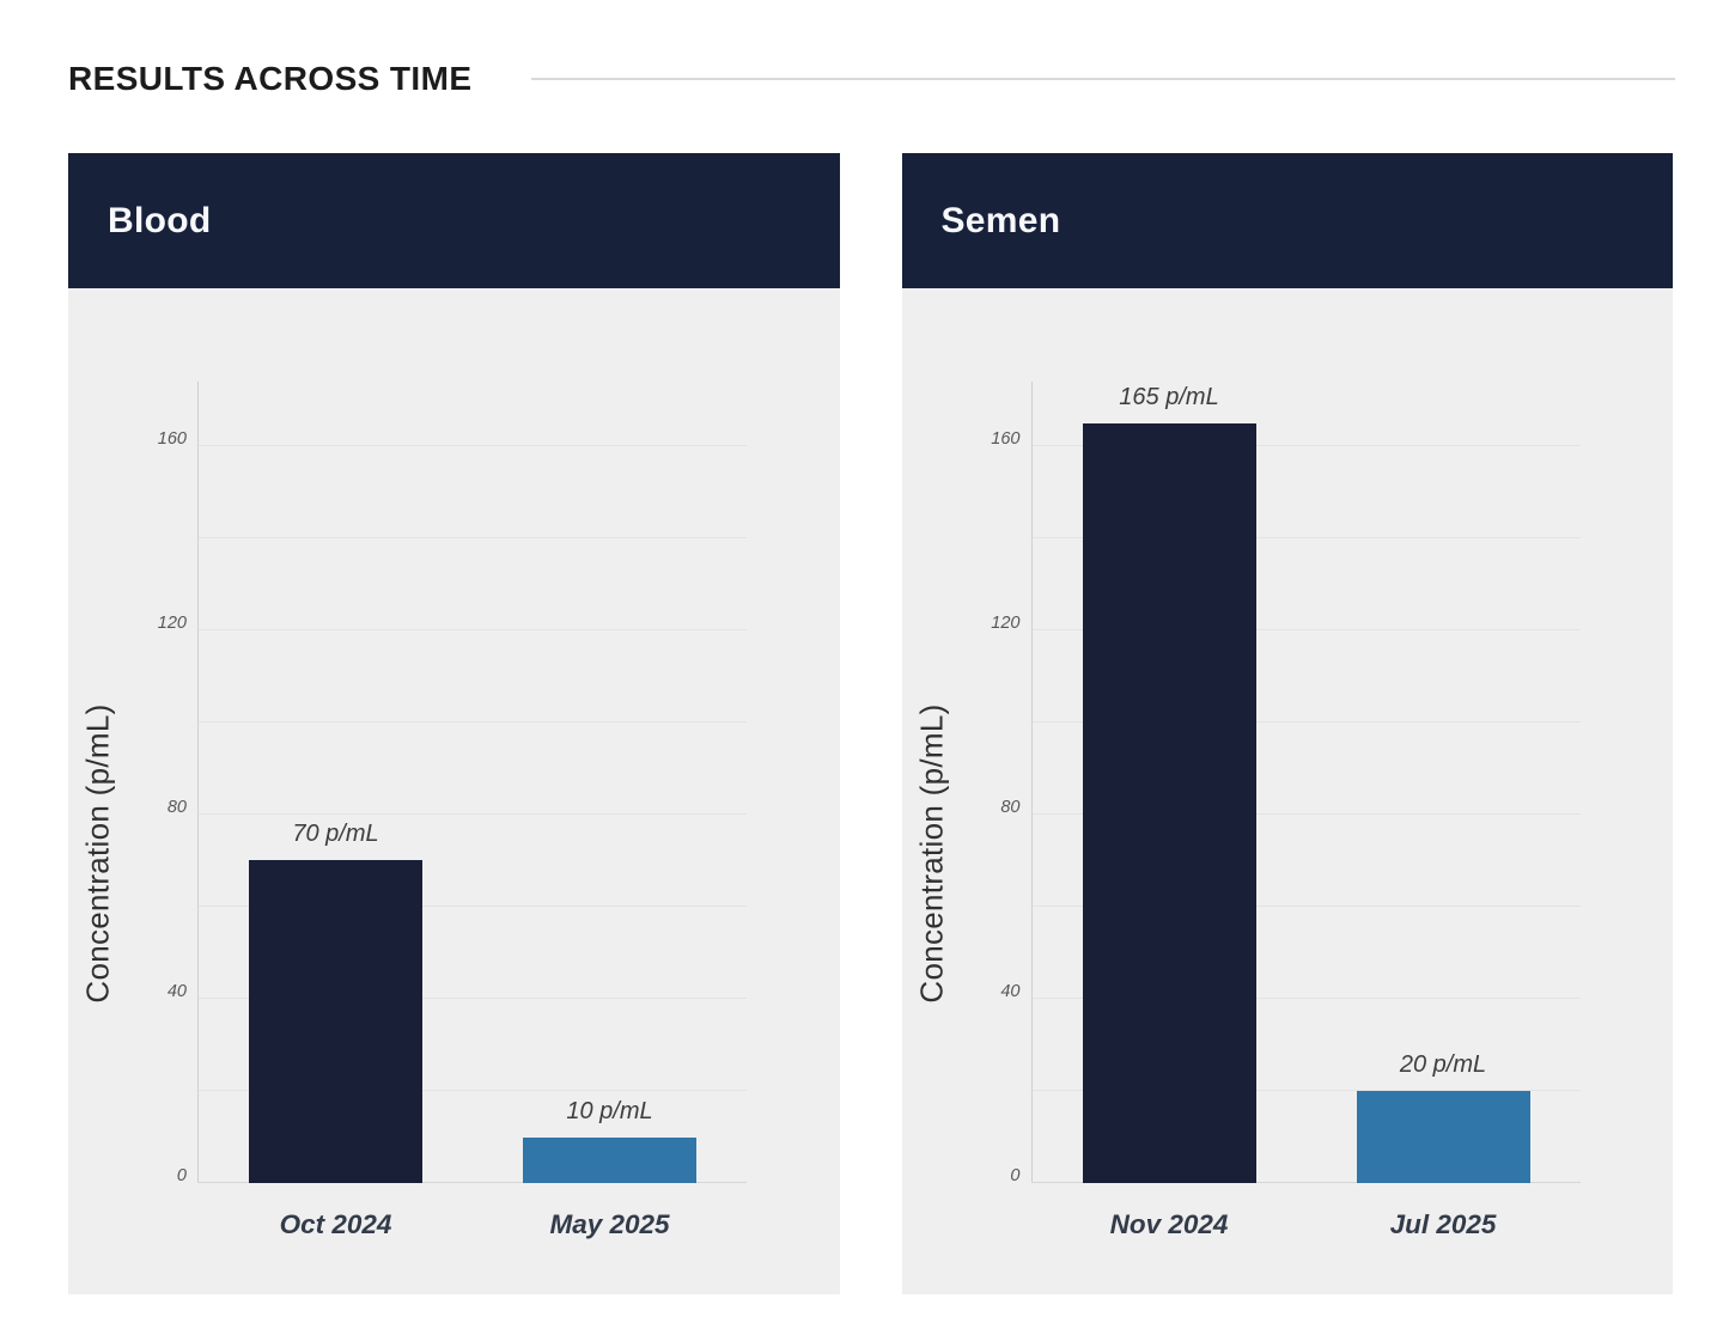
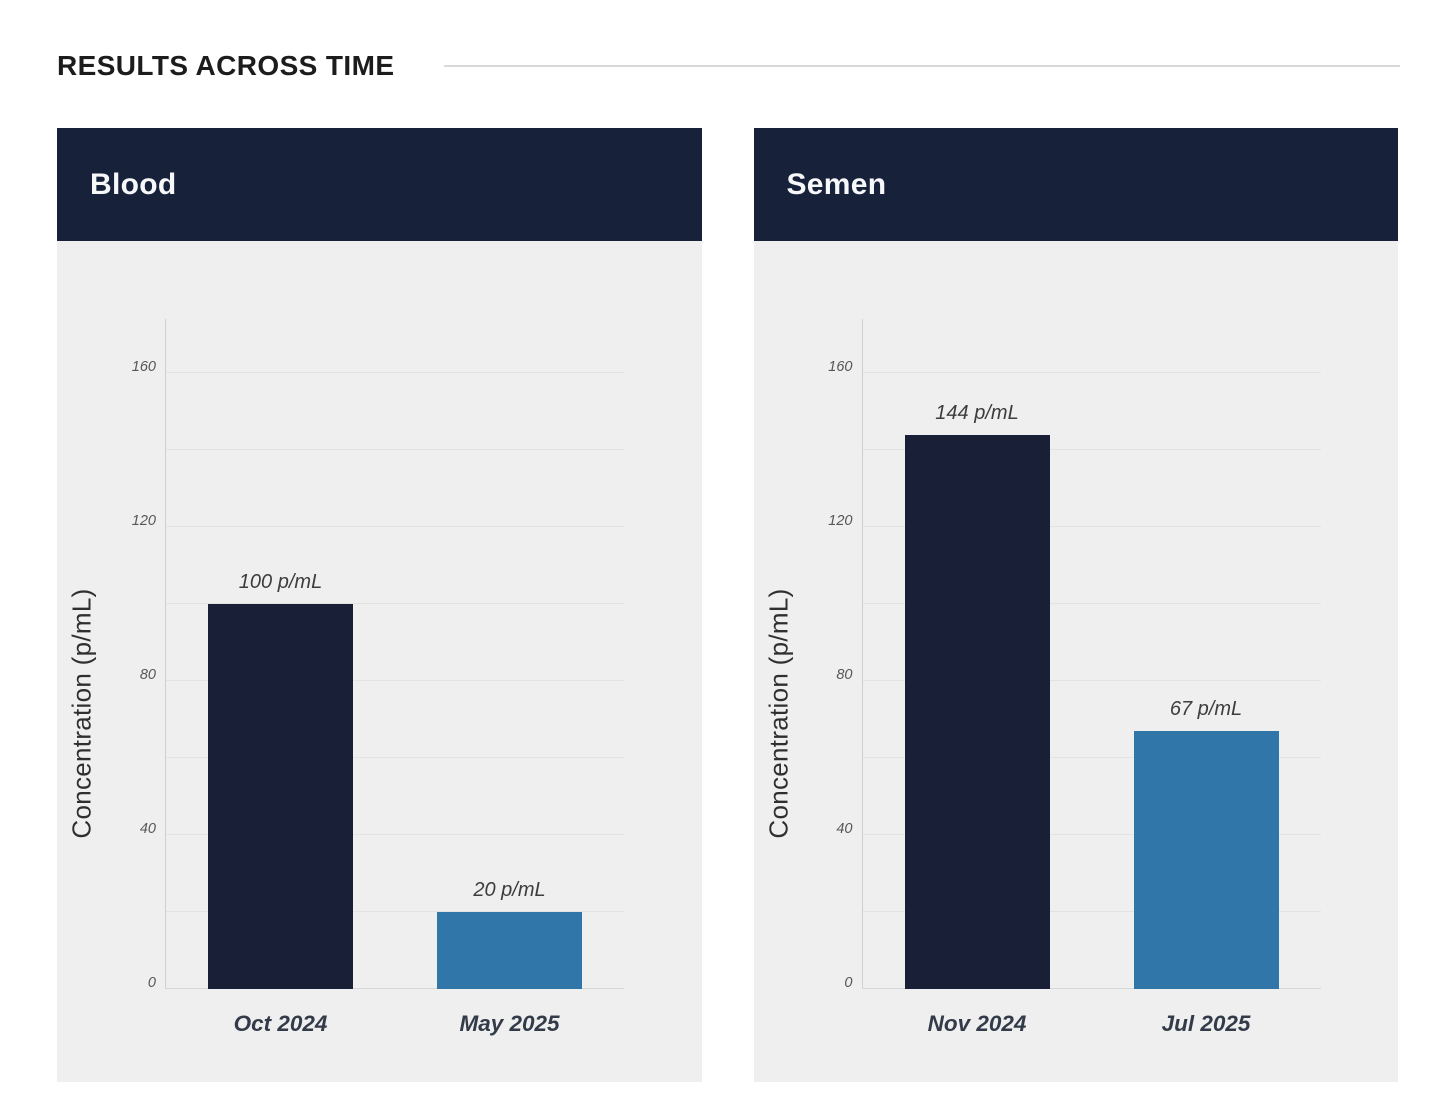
Blood/Oct 2024: 70 -> 100
Blood/May 2025: 10 -> 20
Semen/Nov 2024: 165 -> 144
Semen/Jul 2025: 20 -> 67
